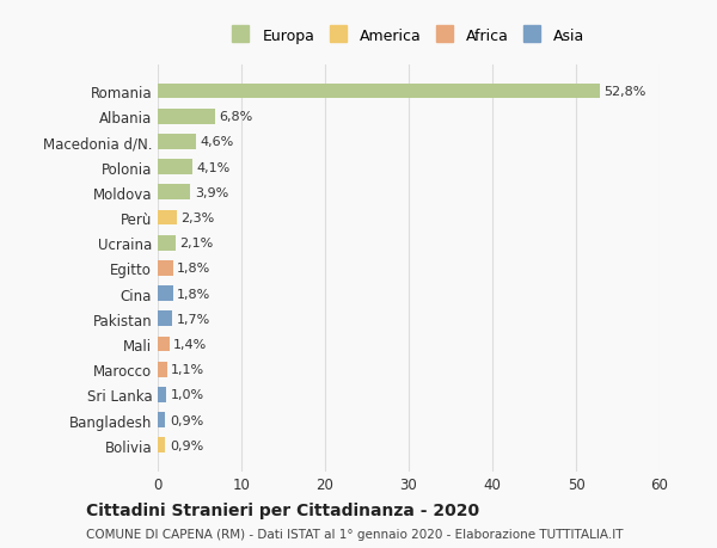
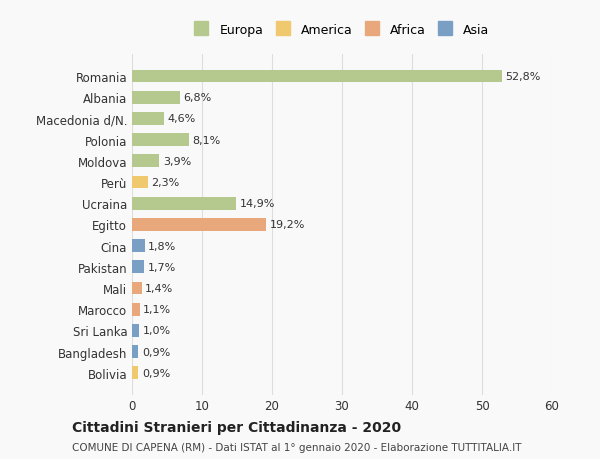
Polonia: 4,1% -> 8,1%
Ucraina: 2,1% -> 14,9%
Egitto: 1,8% -> 19,2%
